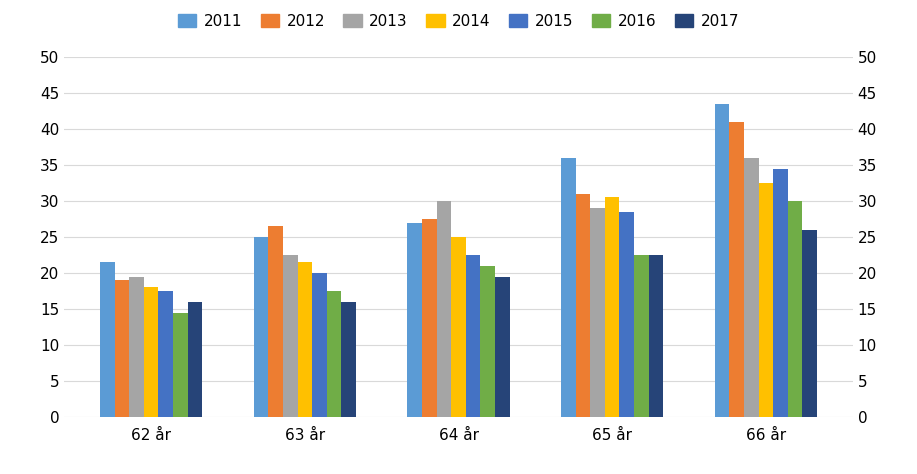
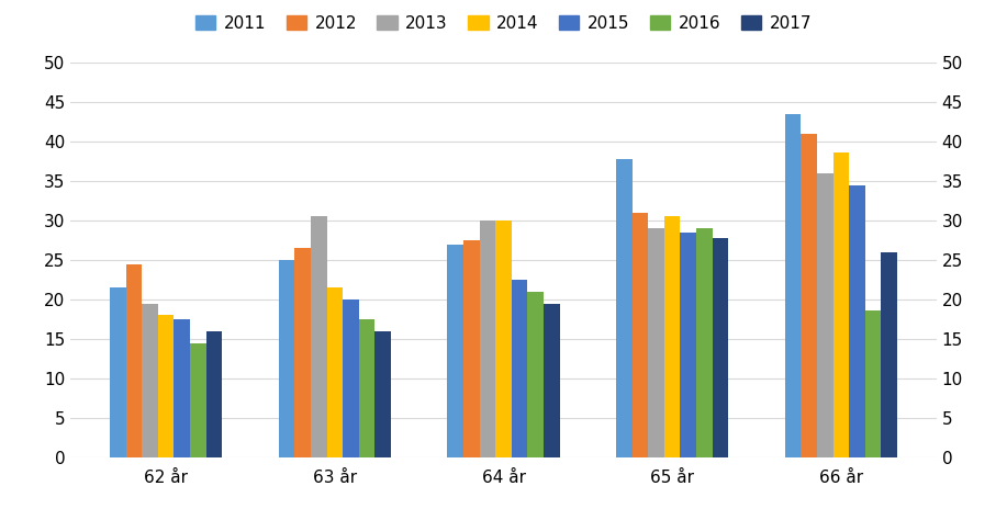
2012/62 år: 19.0 -> 24.4
2013/63 år: 22.5 -> 30.6
2014/64 år: 25.0 -> 30.0
2011/65 år: 36.0 -> 37.8
2016/65 år: 22.5 -> 29.0
2017/65 år: 22.5 -> 27.8
2014/66 år: 32.5 -> 38.6
2016/66 år: 30.0 -> 18.6
